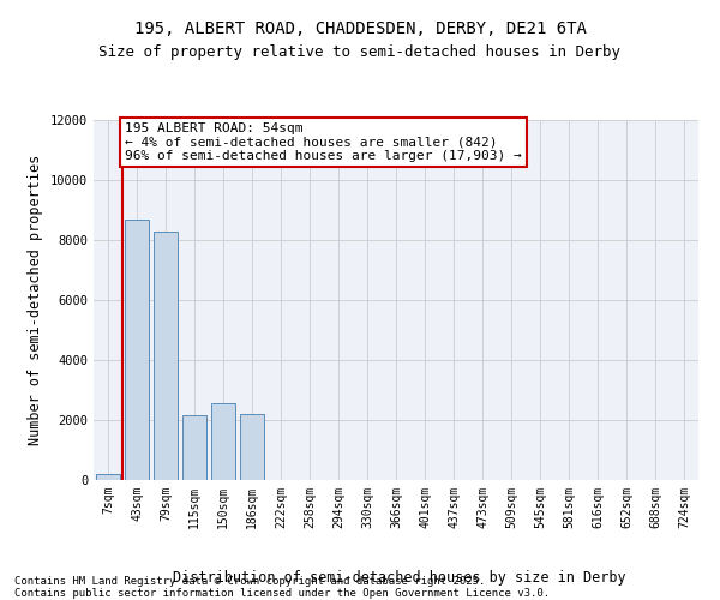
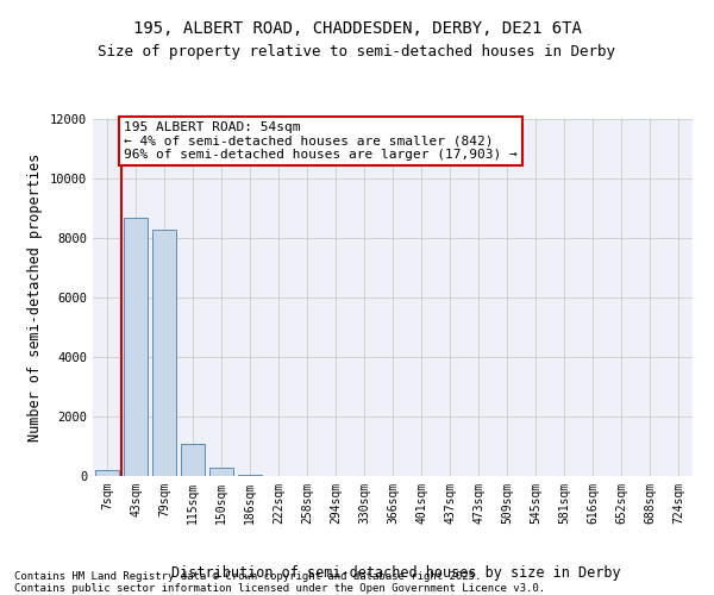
115sqm: 2150 -> 1100
150sqm: 2550 -> 300
186sqm: 2200 -> 60
